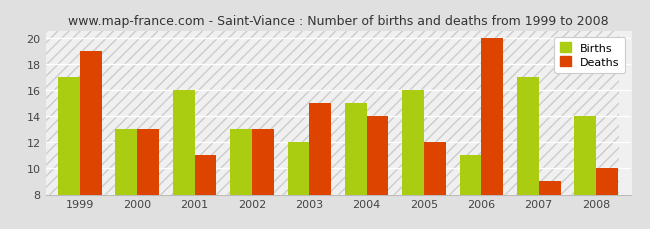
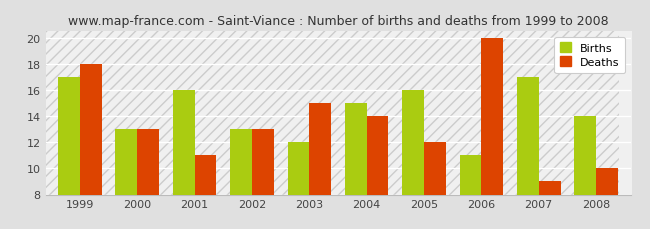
Deaths/1999: 19 -> 18
